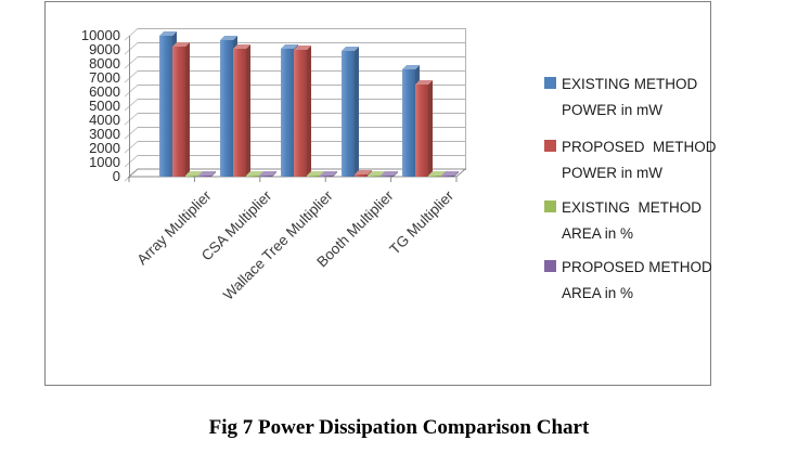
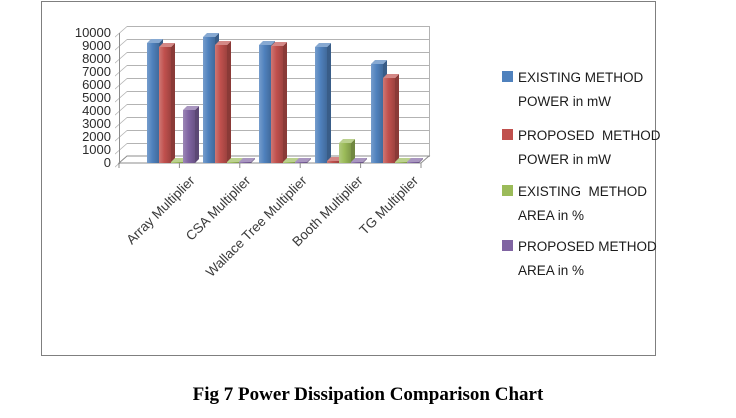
EXISTING METHOD POWER in mW/Array Multiplier: 10000 -> 9200
PROPOSED METHOD POWER in mW/Array Multiplier: 9200 -> 8900
PROPOSED METHOD AREA in %/Array Multiplier: 100 -> 4100
EXISTING METHOD AREA in %/Booth Multiplier: 100 -> 1500
